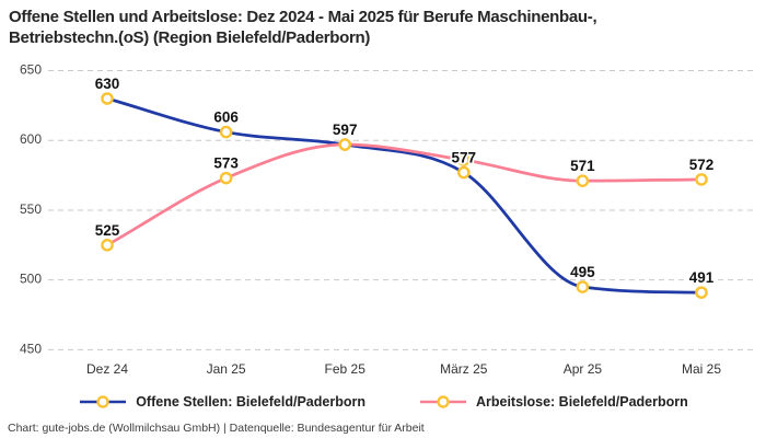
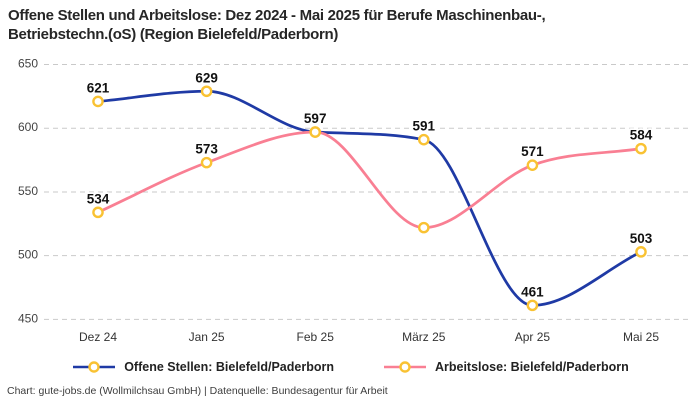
Offene Stellen: Bielefeld/Paderborn/Dez 24: 630 -> 621
Arbeitslose: Bielefeld/Paderborn/Dez 24: 525 -> 534
Offene Stellen: Bielefeld/Paderborn/Jan 25: 606 -> 629
Offene Stellen: Bielefeld/Paderborn/März 25: 577 -> 591
Arbeitslose: Bielefeld/Paderborn/März 25: 586 -> 522
Offene Stellen: Bielefeld/Paderborn/Apr 25: 495 -> 461
Offene Stellen: Bielefeld/Paderborn/Mai 25: 491 -> 503
Arbeitslose: Bielefeld/Paderborn/Mai 25: 572 -> 584
